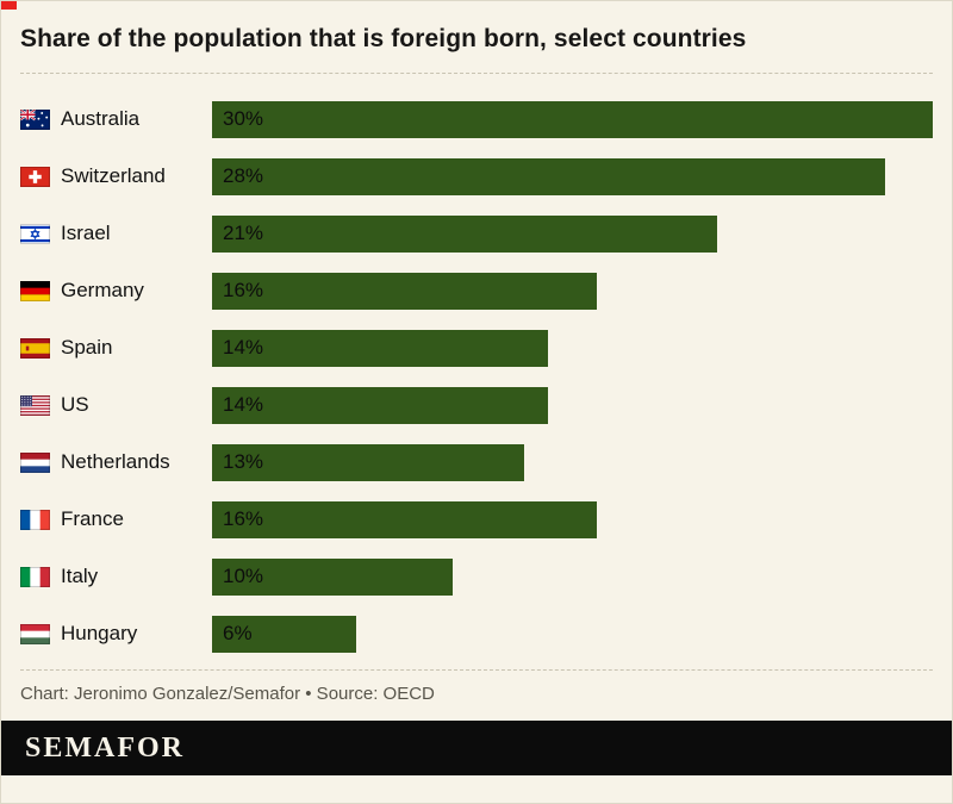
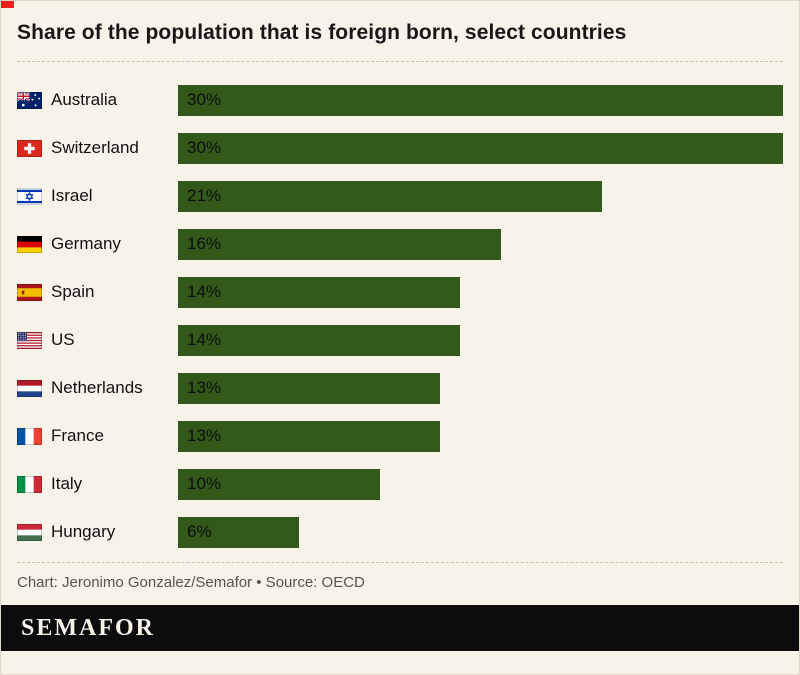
Switzerland: 28% -> 30%
France: 16% -> 13%
